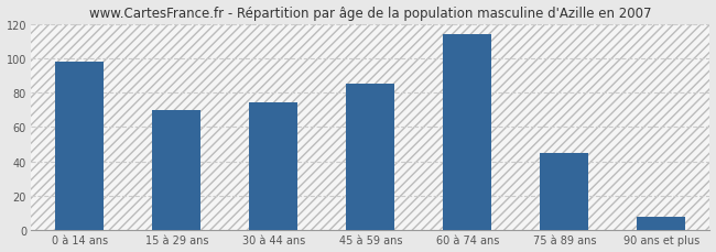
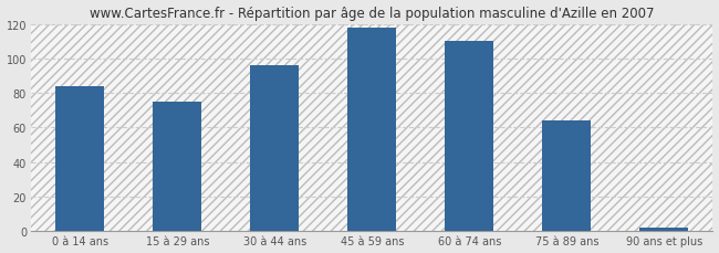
0 à 14 ans: 98 -> 84
15 à 29 ans: 70 -> 75
30 à 44 ans: 74 -> 96
45 à 59 ans: 85 -> 118
60 à 74 ans: 114 -> 110
75 à 89 ans: 45 -> 64
90 ans et plus: 8 -> 2
